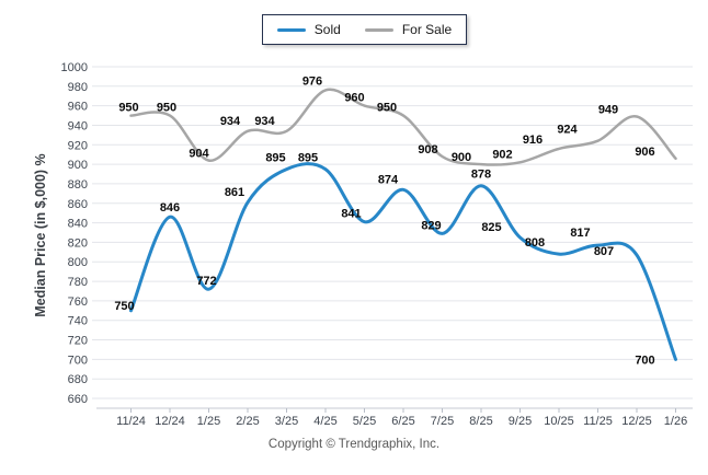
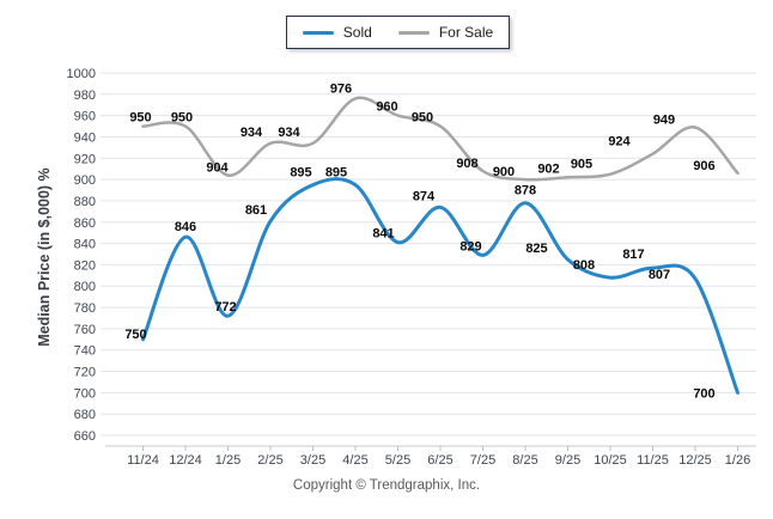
For Sale/10/25: 916 -> 905
